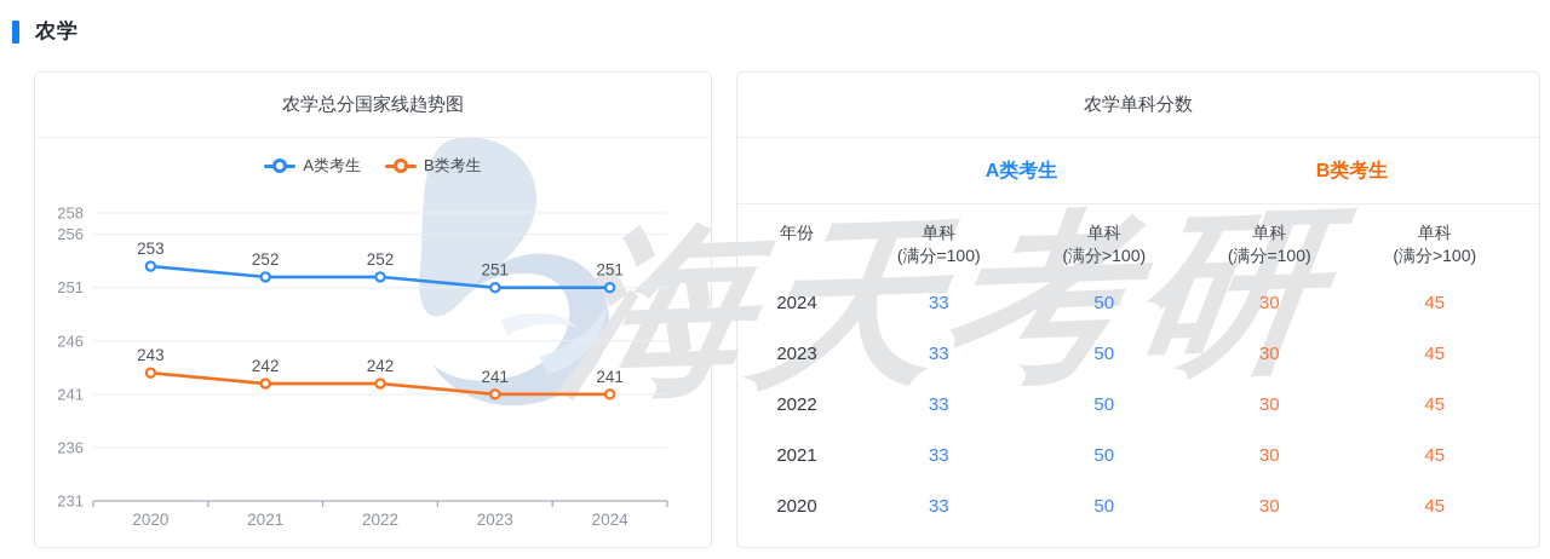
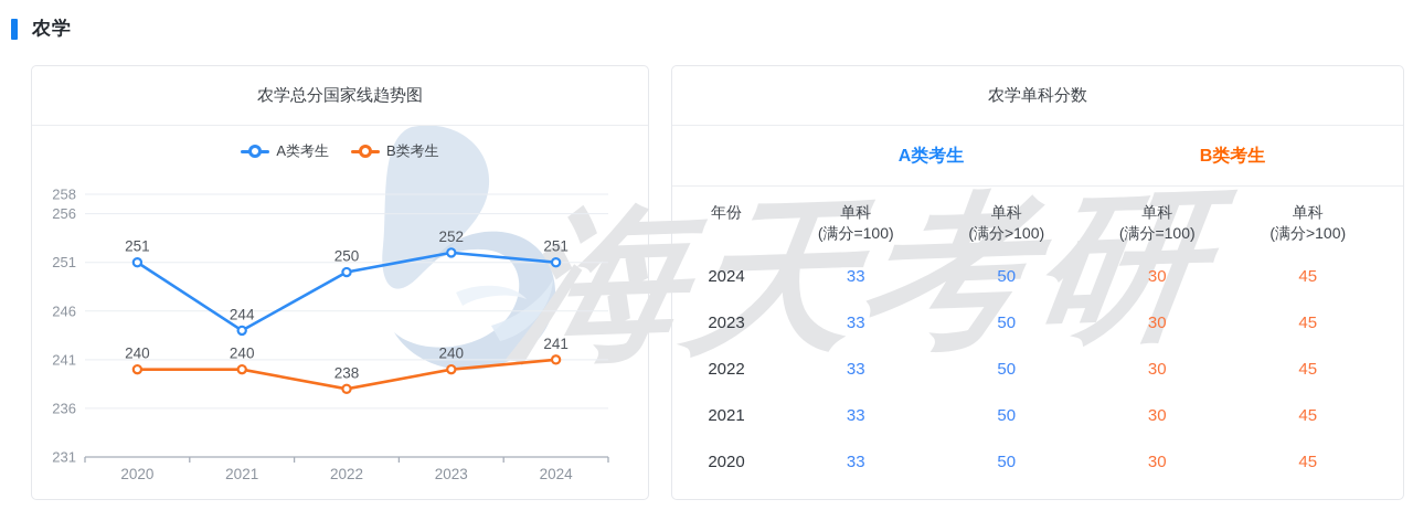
A类考生/2020: 253 -> 251
B类考生/2020: 243 -> 240
A类考生/2021: 252 -> 244
B类考生/2021: 242 -> 240
A类考生/2022: 252 -> 250
B类考生/2022: 242 -> 238
A类考生/2023: 251 -> 252
B类考生/2023: 241 -> 240
